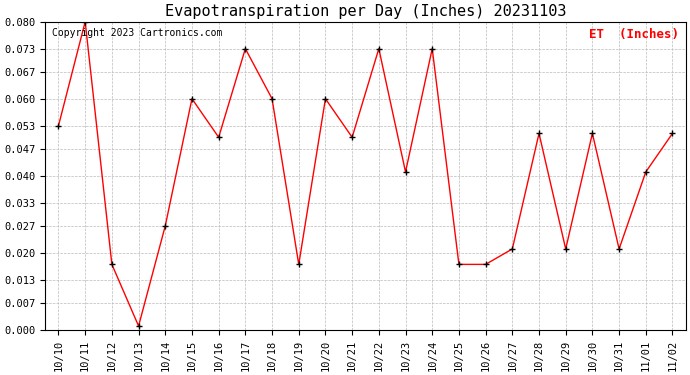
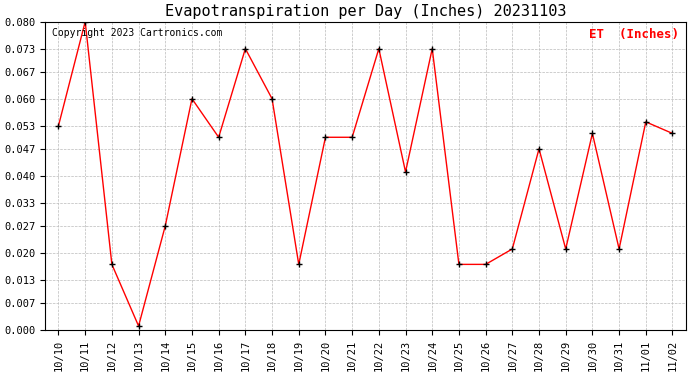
10/20: 0.060 -> 0.050
10/28: 0.051 -> 0.047
11/01: 0.041 -> 0.054
